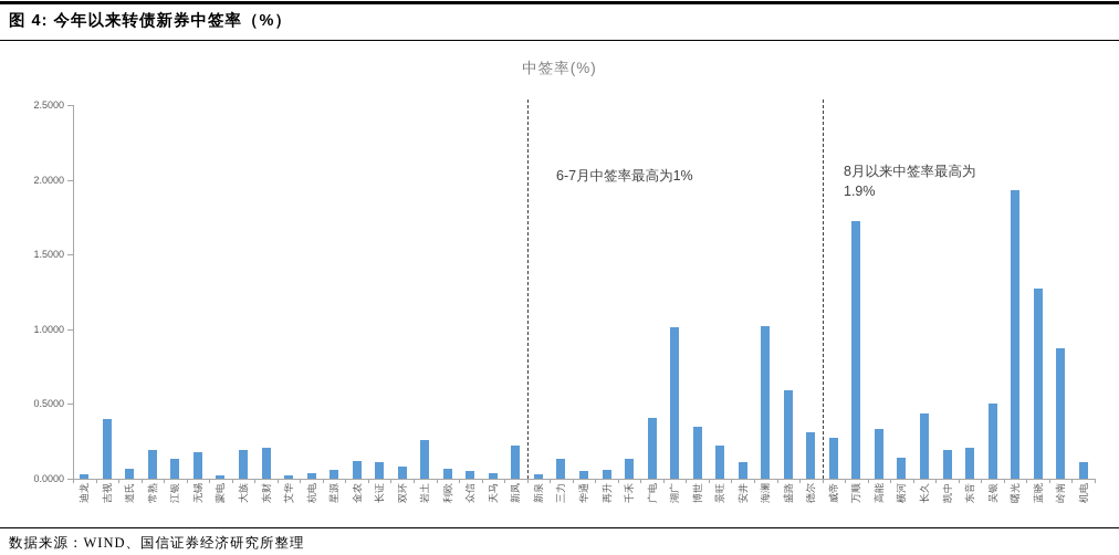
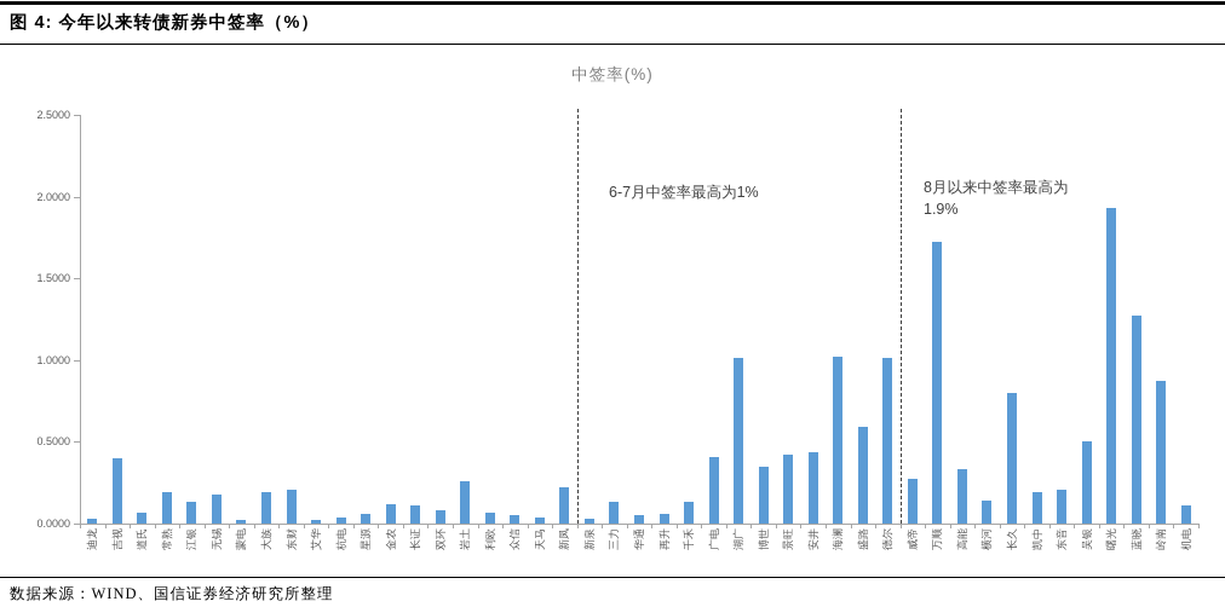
景旺: 0.22 -> 0.42
安井: 0.11 -> 0.44
德尔: 0.31 -> 1.01
长久: 0.44 -> 0.80
